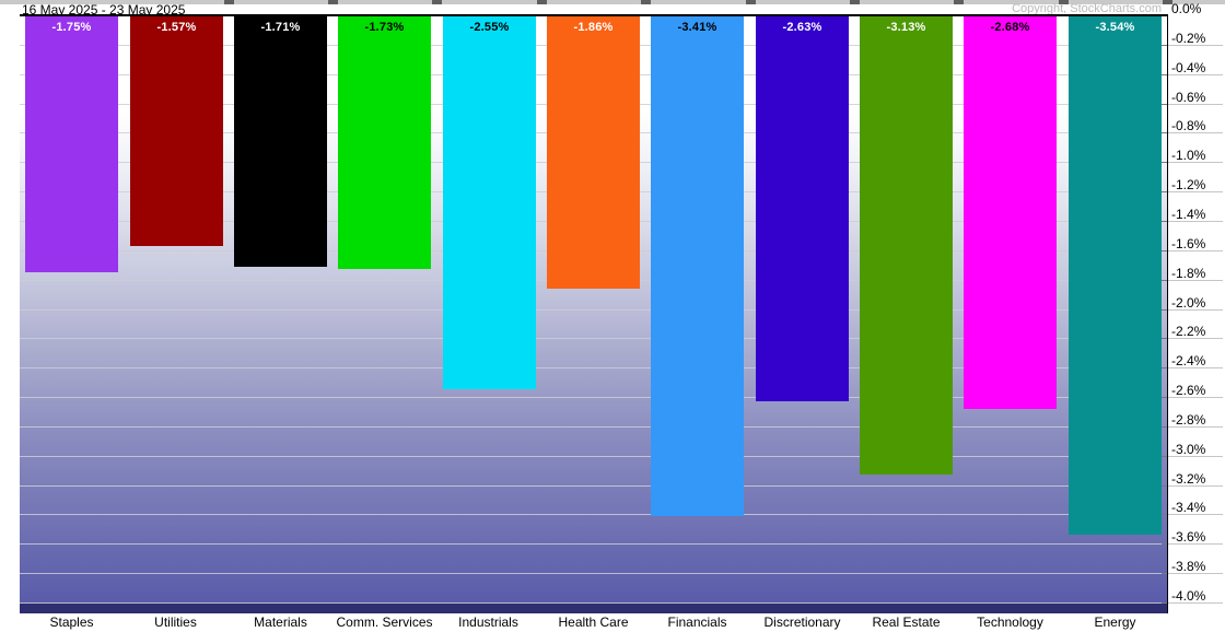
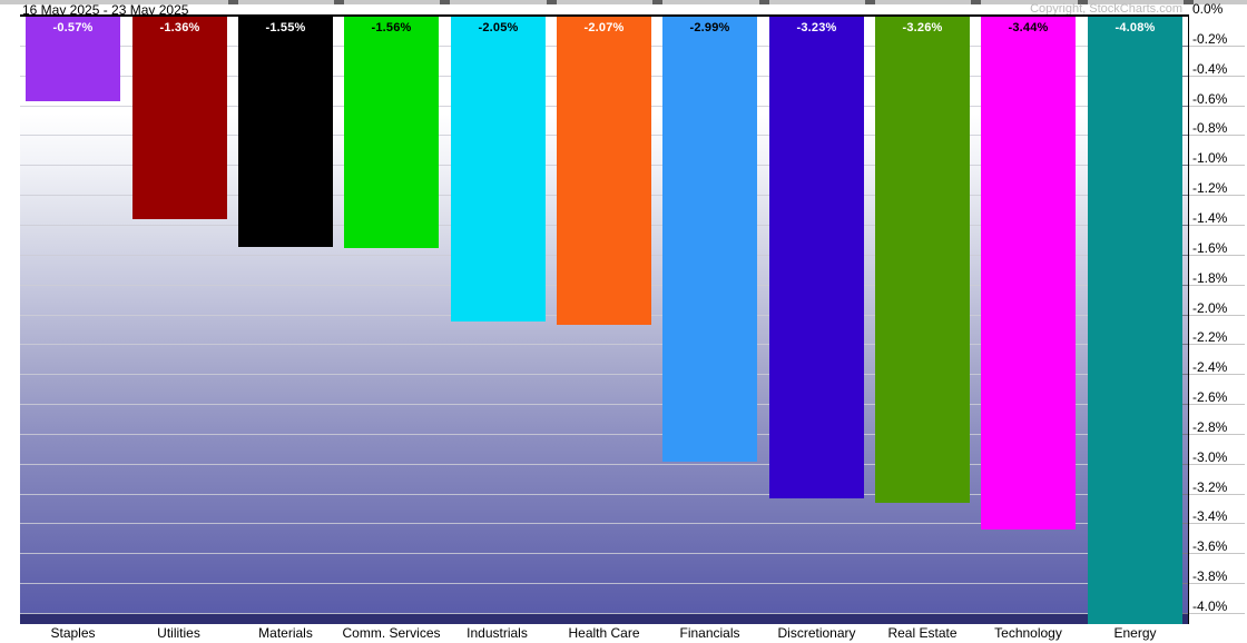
Staples: -1.75% -> -0.57%
Utilities: -1.57% -> -1.36%
Materials: -1.71% -> -1.55%
Comm. Services: -1.73% -> -1.56%
Industrials: -2.55% -> -2.05%
Health Care: -1.86% -> -2.07%
Financials: -3.41% -> -2.99%
Discretionary: -2.63% -> -3.23%
Real Estate: -3.13% -> -3.26%
Technology: -2.68% -> -3.44%
Energy: -3.54% -> -4.08%
